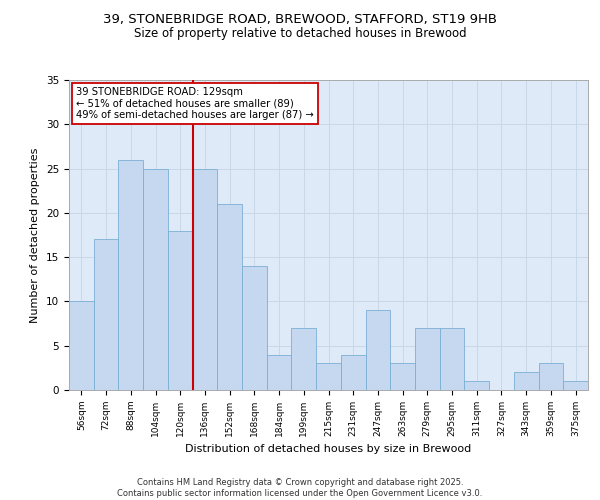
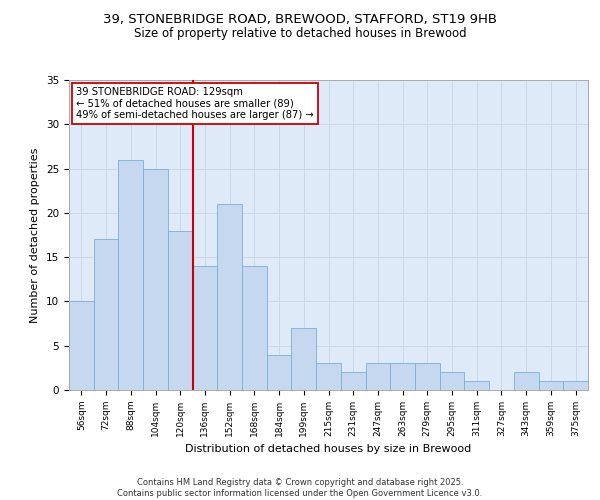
136sqm: 25 -> 14
231sqm: 4 -> 2
247sqm: 9 -> 3
279sqm: 7 -> 3
295sqm: 7 -> 2
359sqm: 3 -> 1
